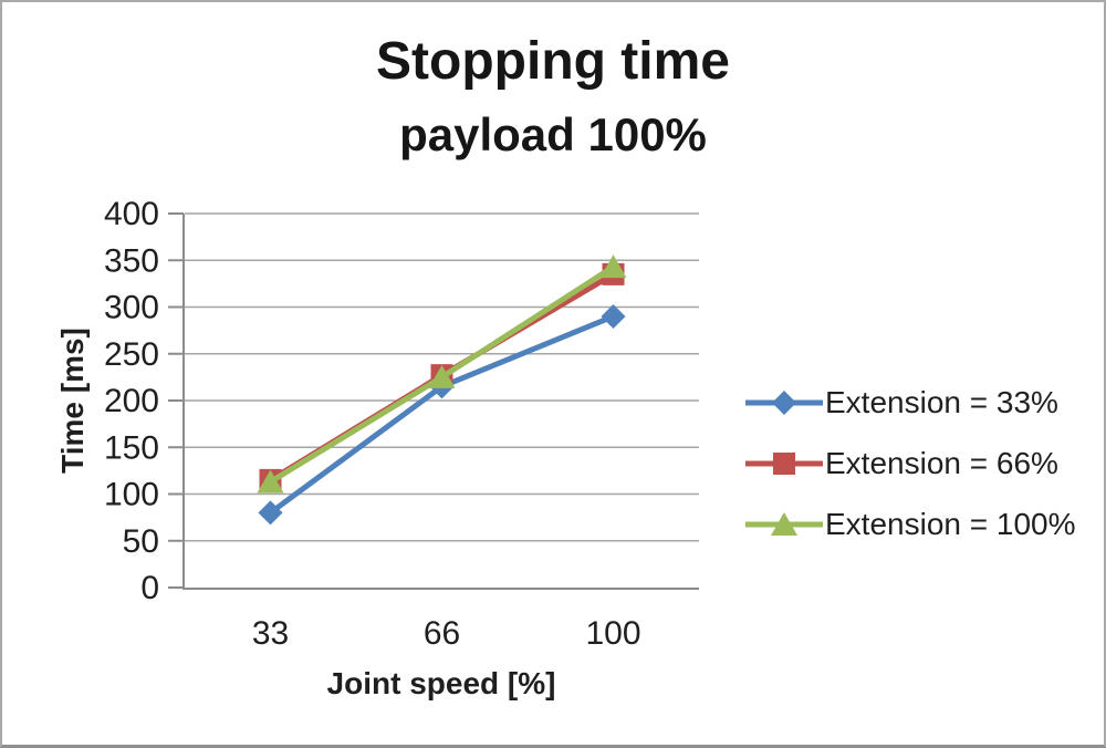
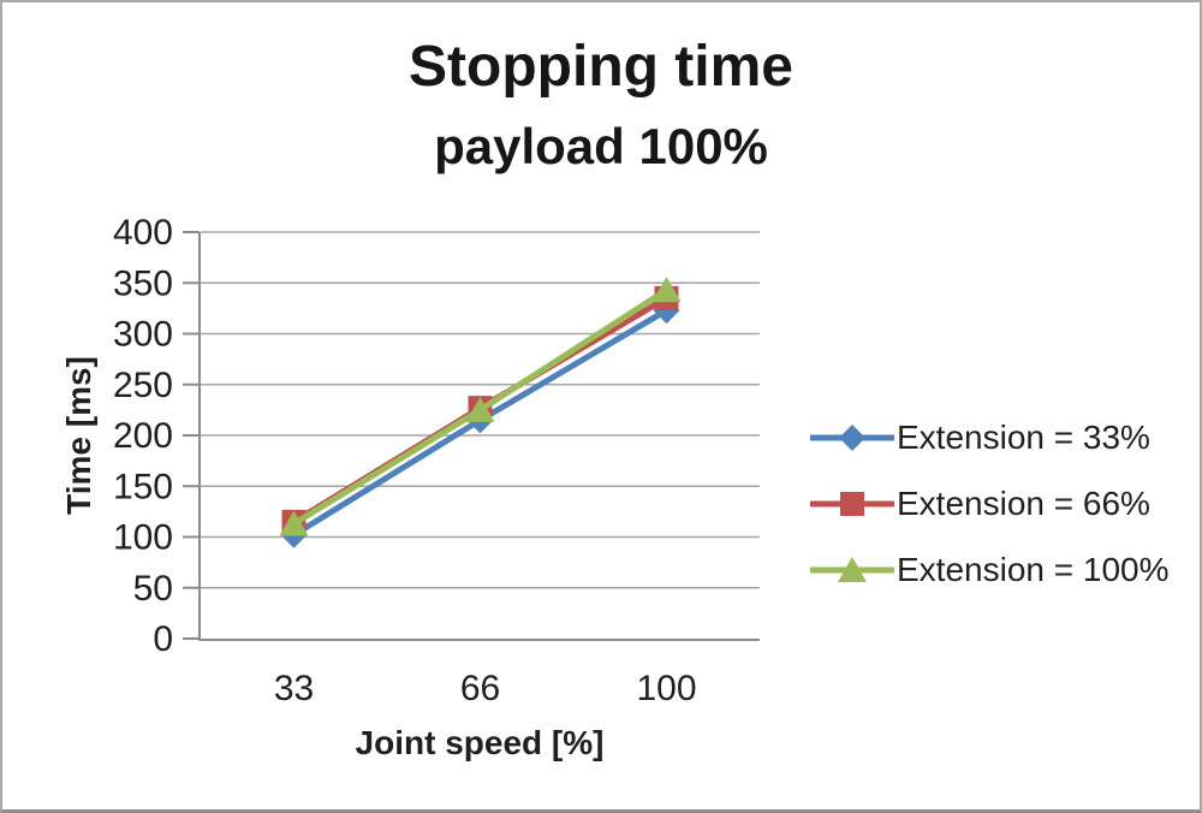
Extension = 33%/33: 80 -> 100
Extension = 33%/100: 290 -> 320
